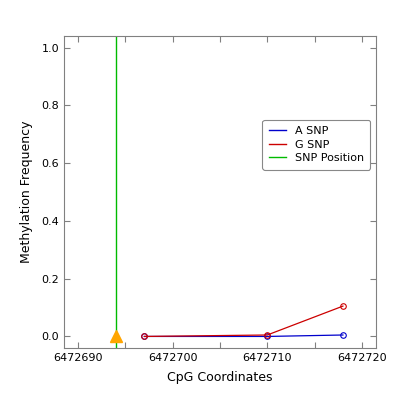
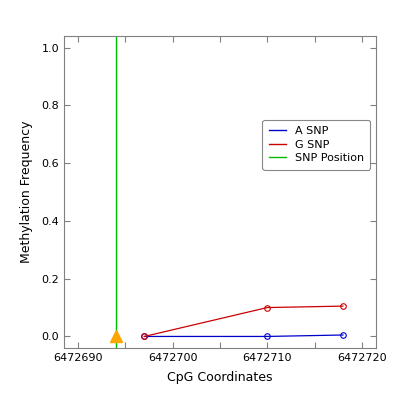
G SNP/6472710: 0.005 -> 0.100
